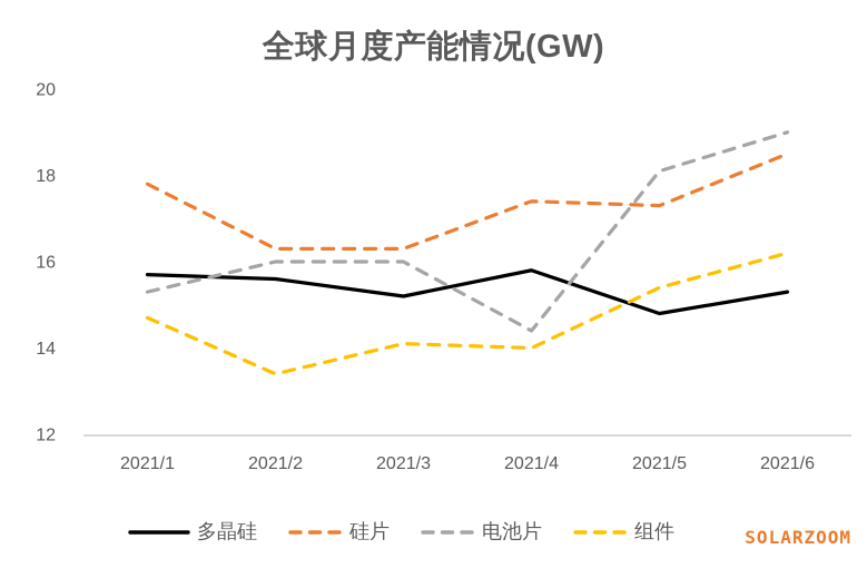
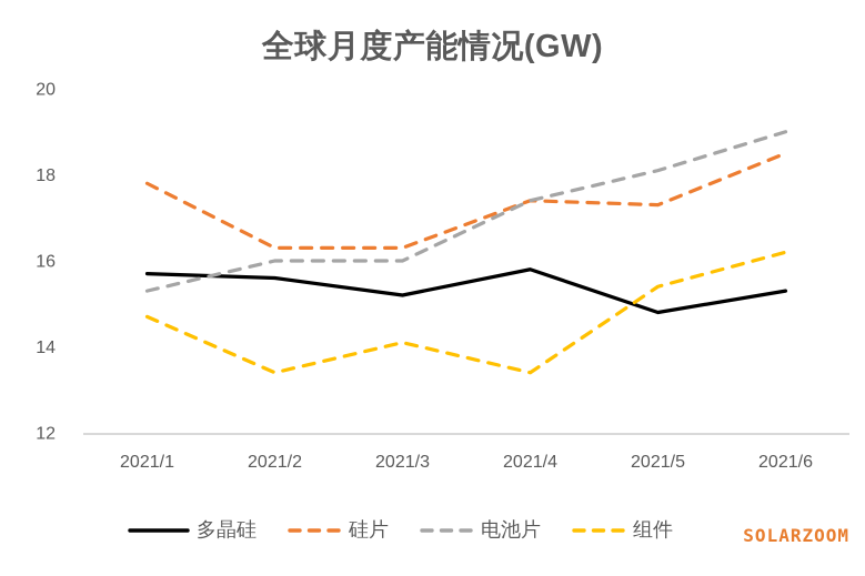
电池片/2021/4: 14.4 -> 17.4
组件/2021/4: 14.0 -> 13.4
